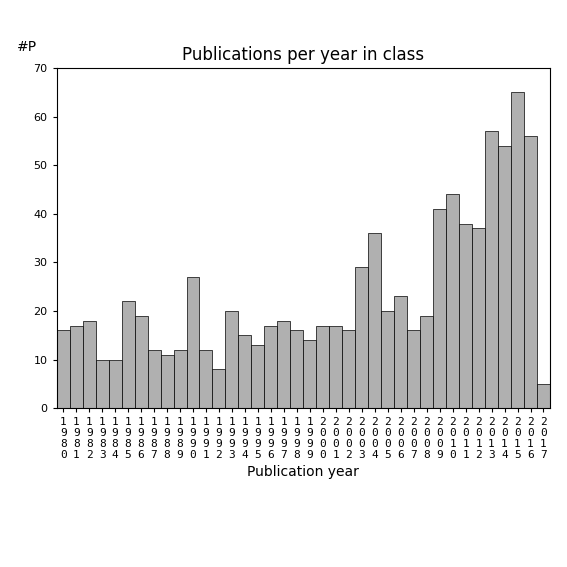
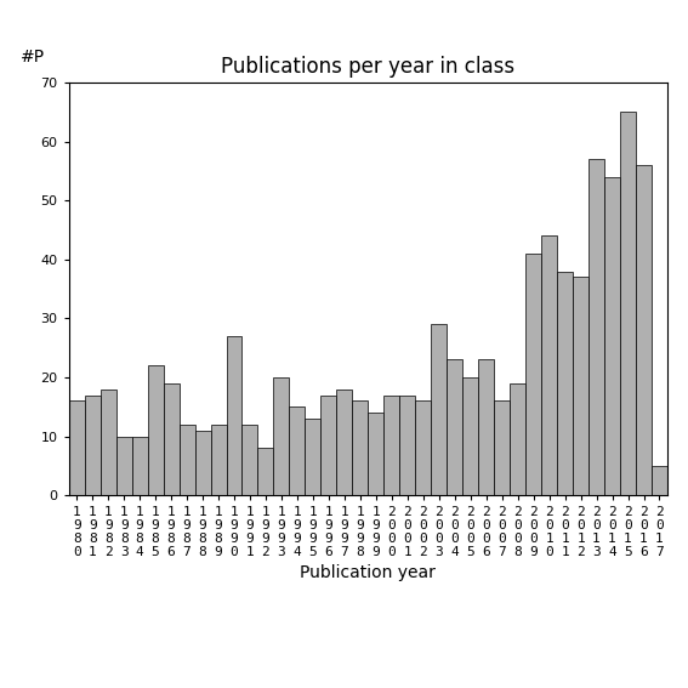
2 0 0 4: 36 -> 23
